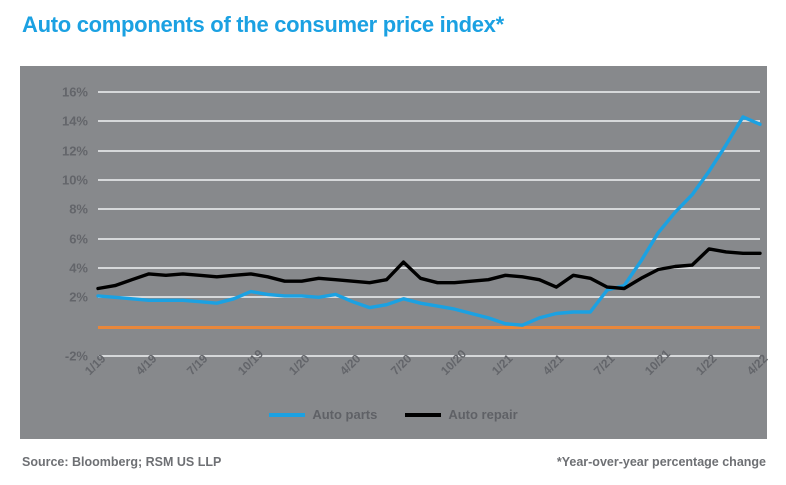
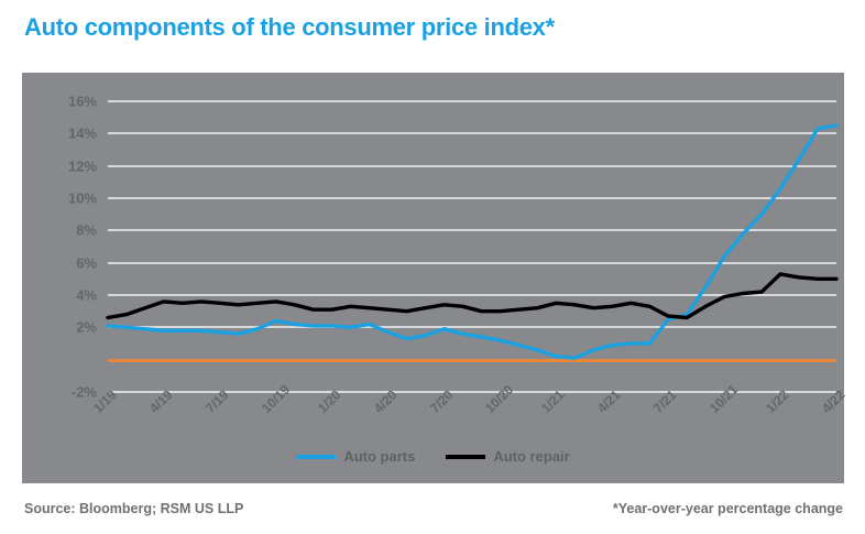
Auto repair/7/20: 4.4% -> 3.4%
Auto repair/4/21: 2.7% -> 3.3%
Auto parts/4/22: 13.8% -> 14.5%
